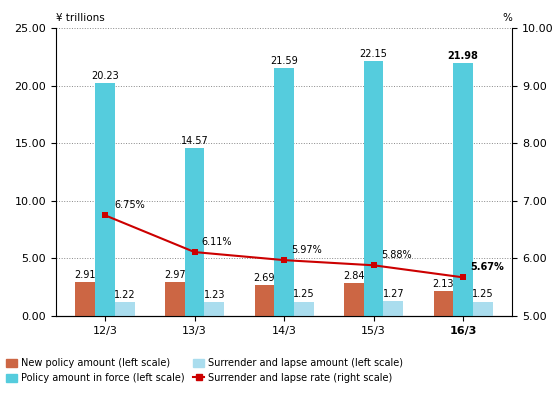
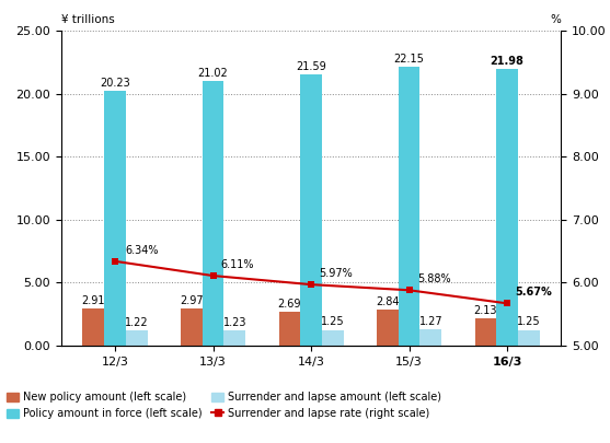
Surrender and lapse rate (right scale)/12/3: 6.75% -> 6.34%
Policy amount in force (left scale)/13/3: 14.57 -> 21.02
